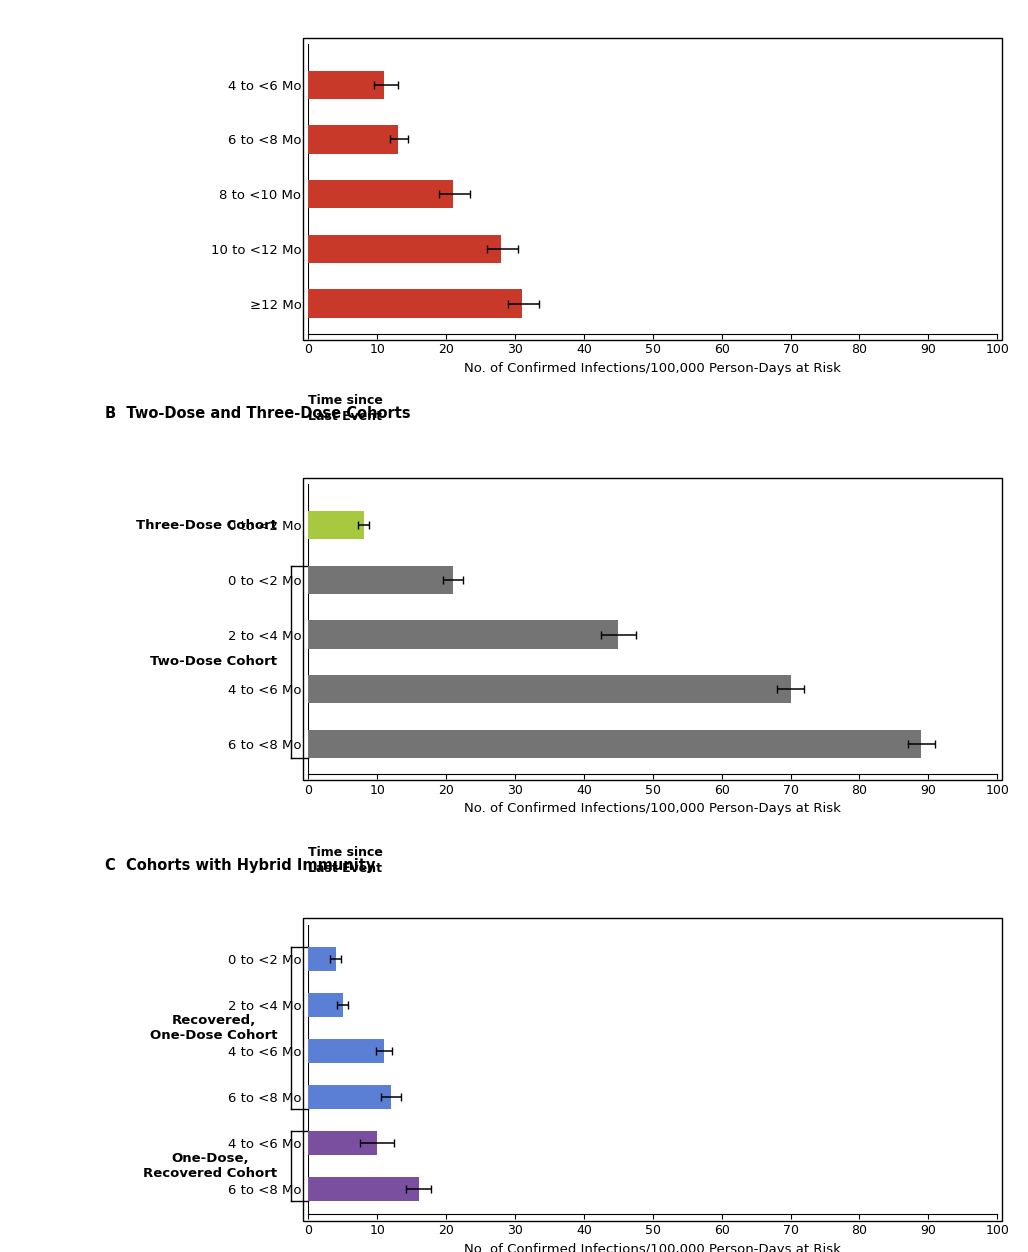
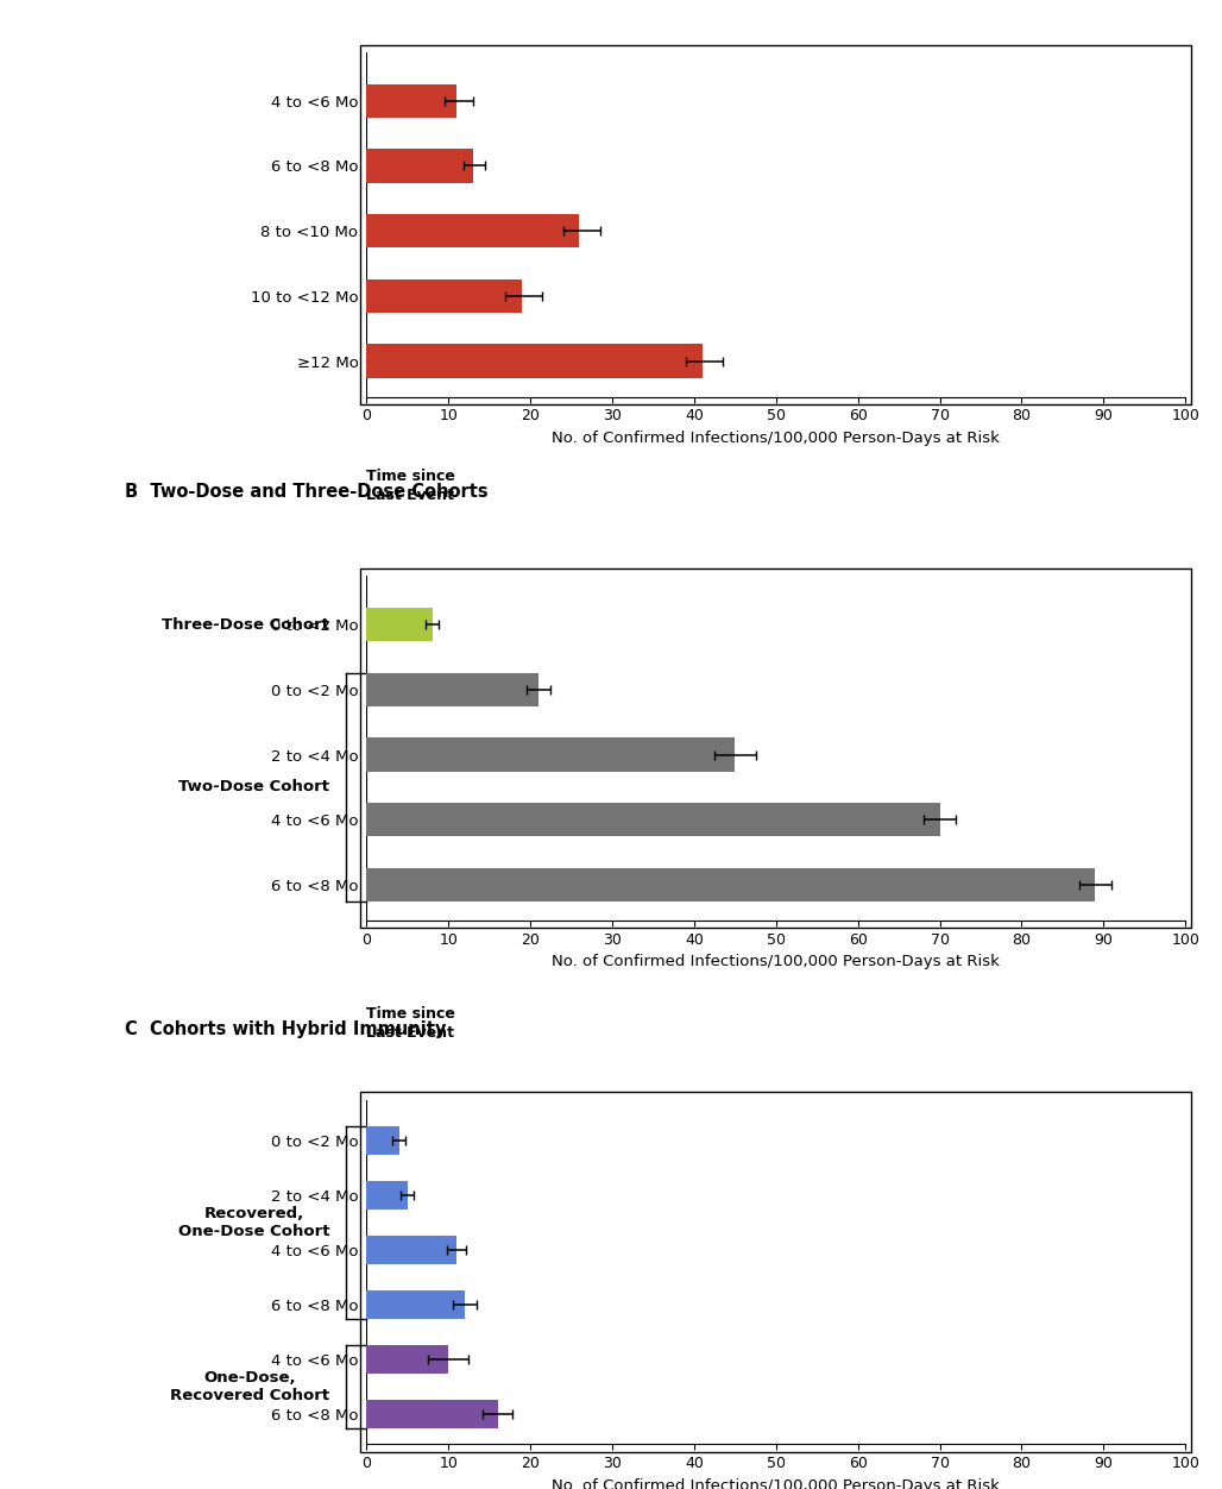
8 to <10 Mo: 21 -> 26
10 to <12 Mo: 28 -> 19
≥12 Mo: 31 -> 41
